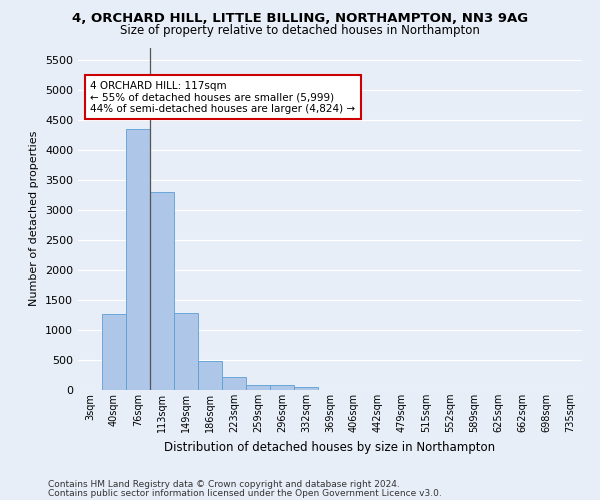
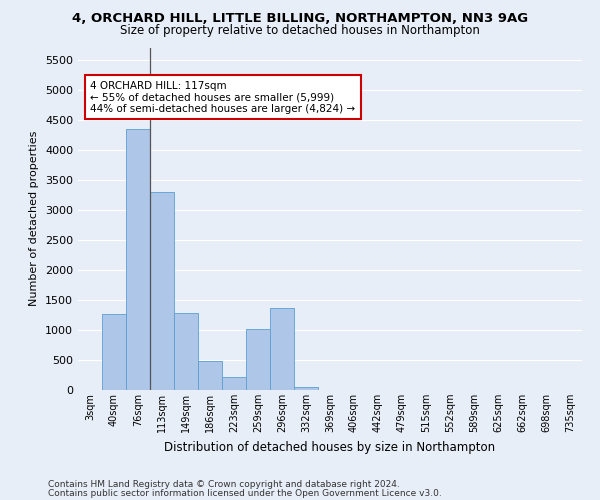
259sqm: 90 -> 1020
296sqm: 80 -> 1360
